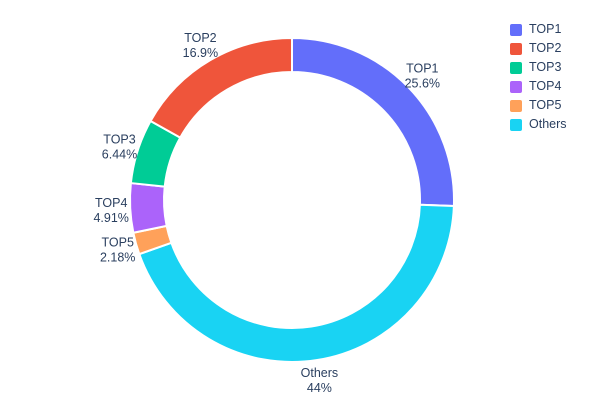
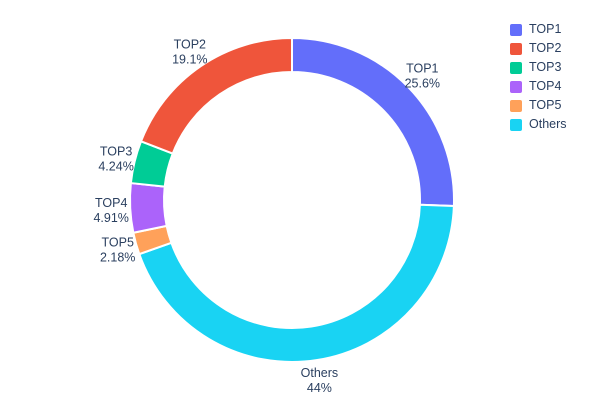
TOP2: 16.9% -> 19.1%
TOP3: 6.44% -> 4.24%
